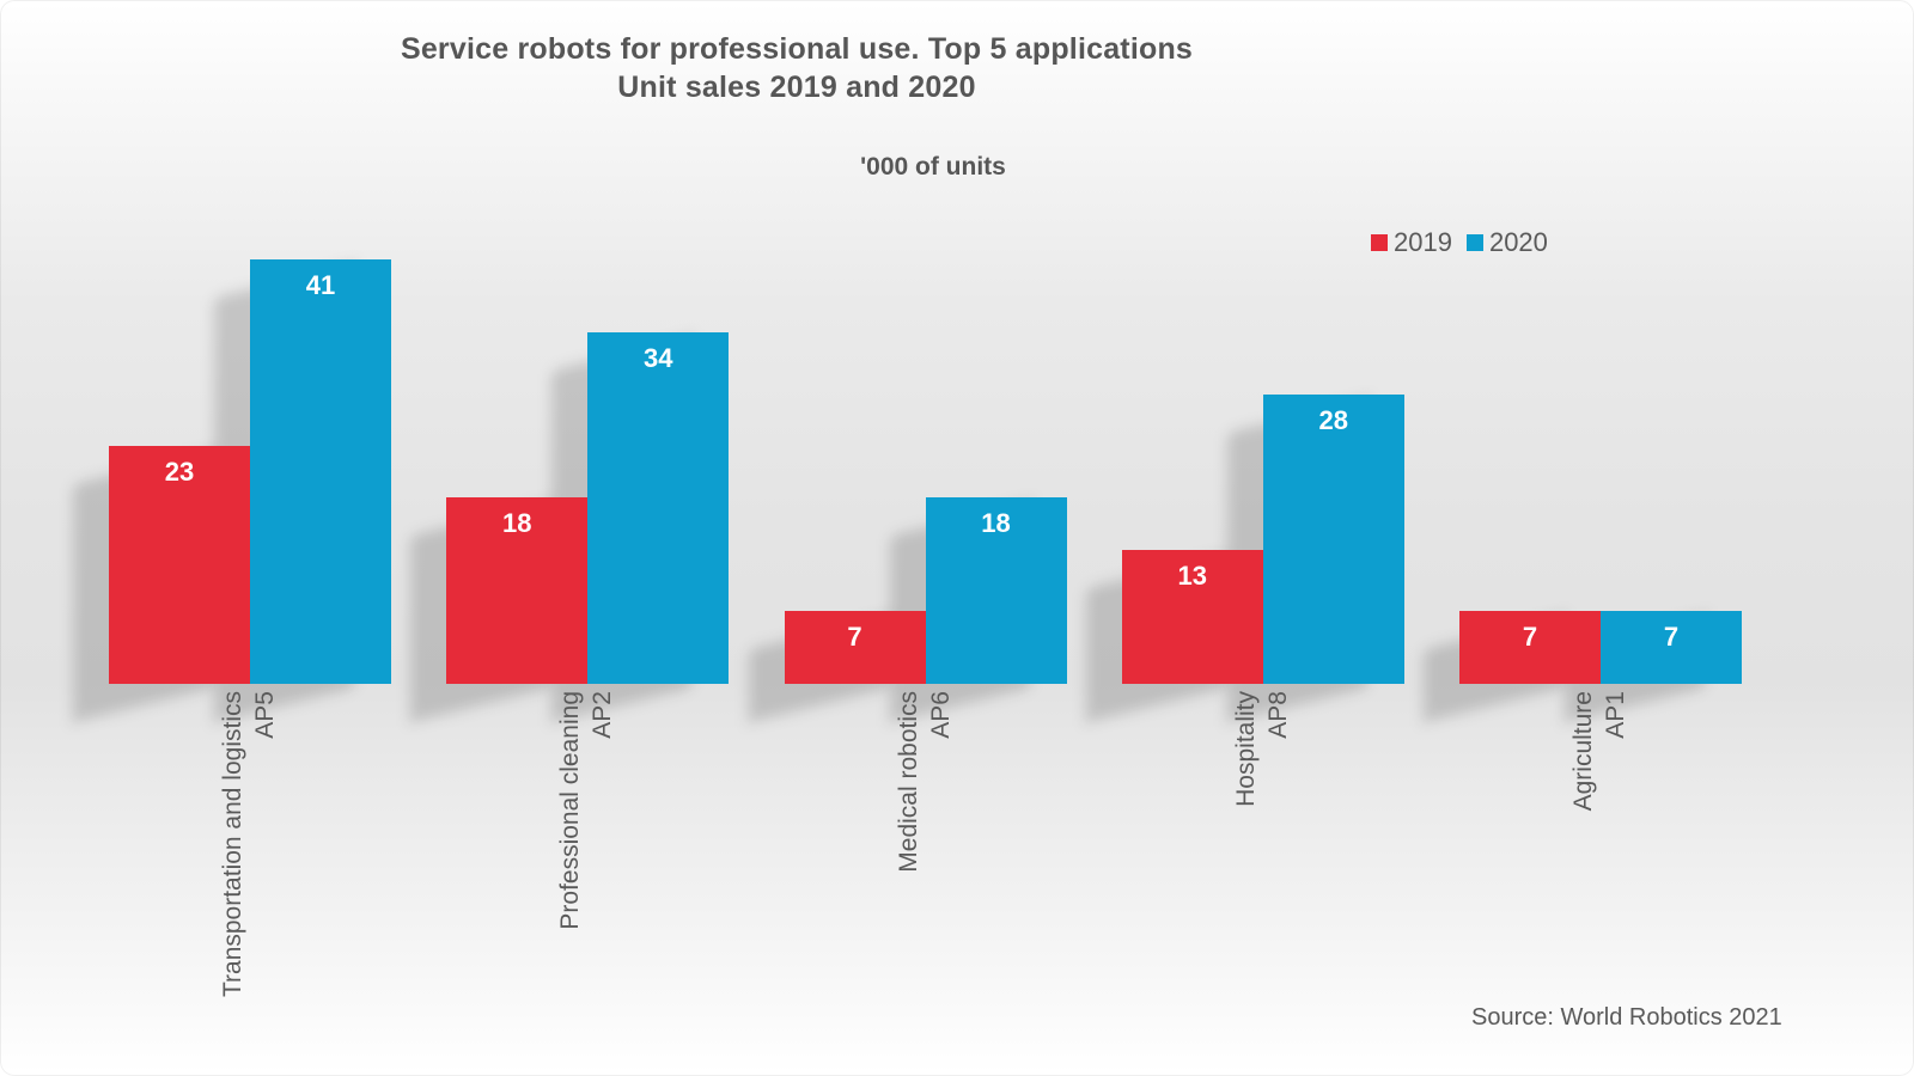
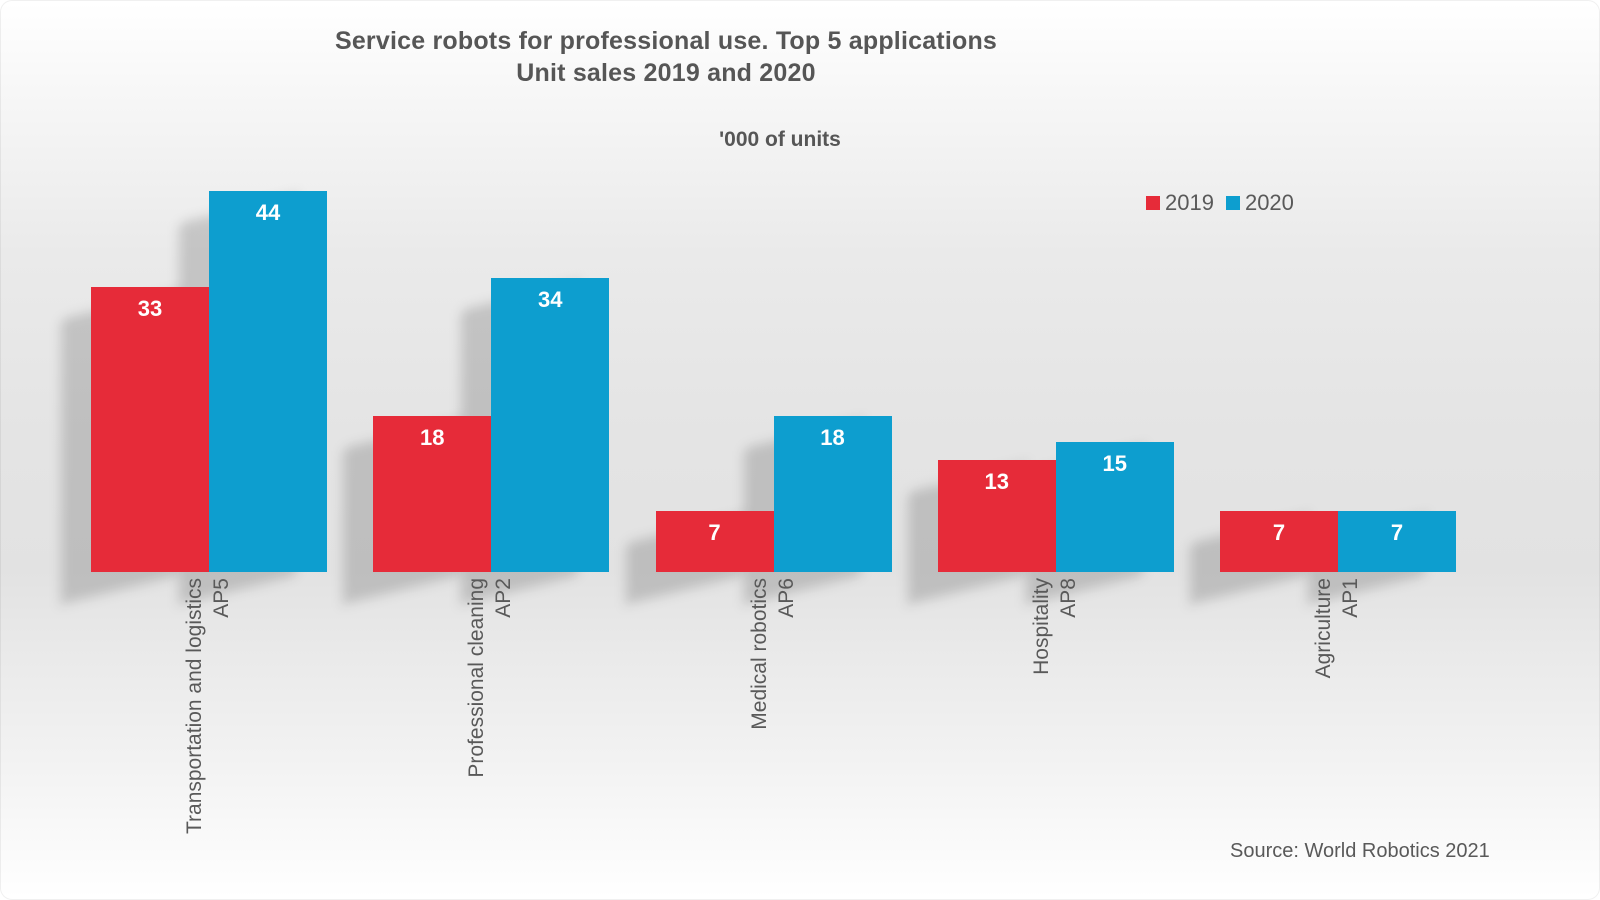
2019/Transportation and logistics: 23 -> 33
2020/Transportation and logistics: 41 -> 44
2020/Hospitality: 28 -> 15
